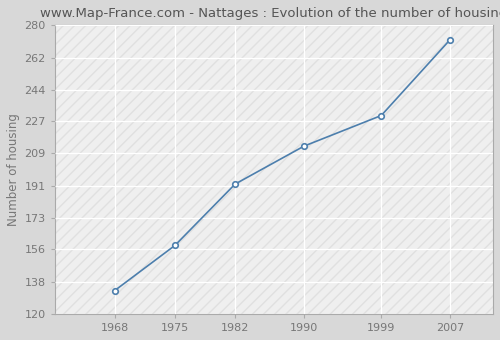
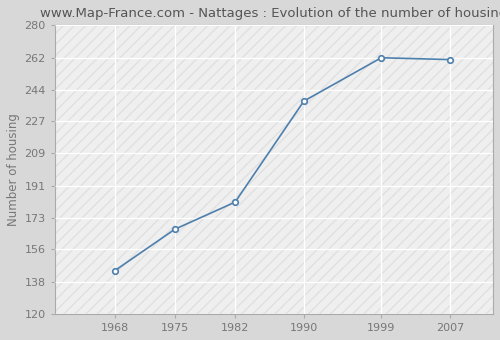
1968: 133 -> 144
1975: 158 -> 167
1982: 192 -> 182
1990: 213 -> 238
1999: 230 -> 262
2007: 272 -> 261
